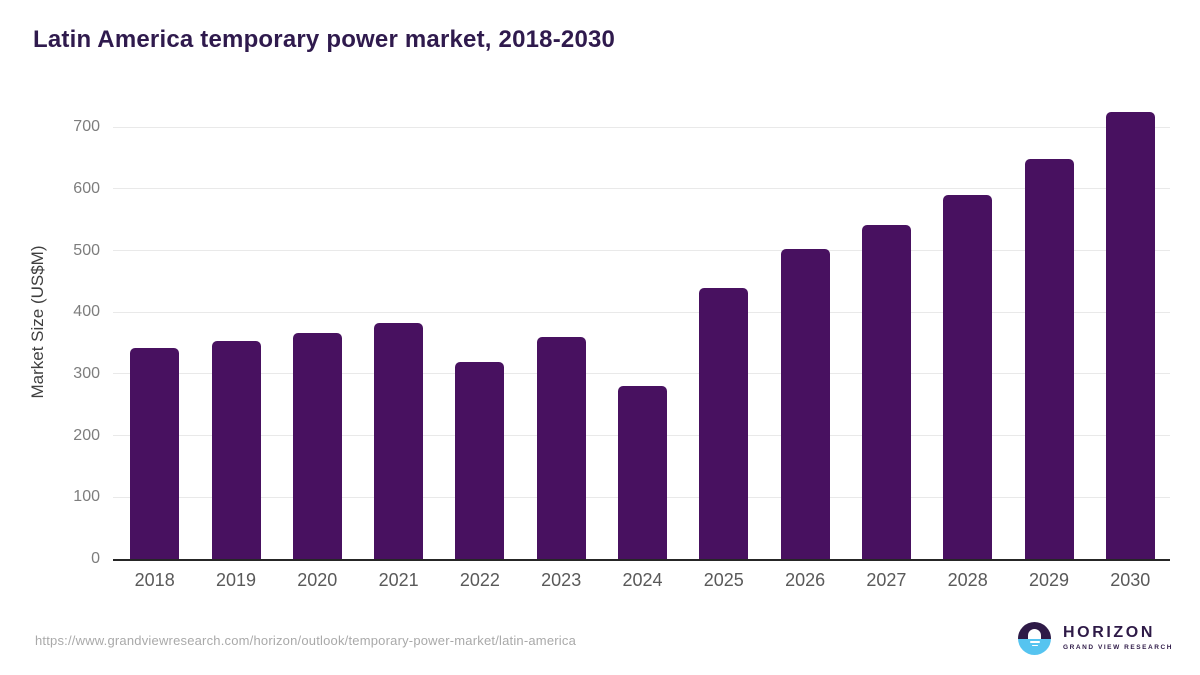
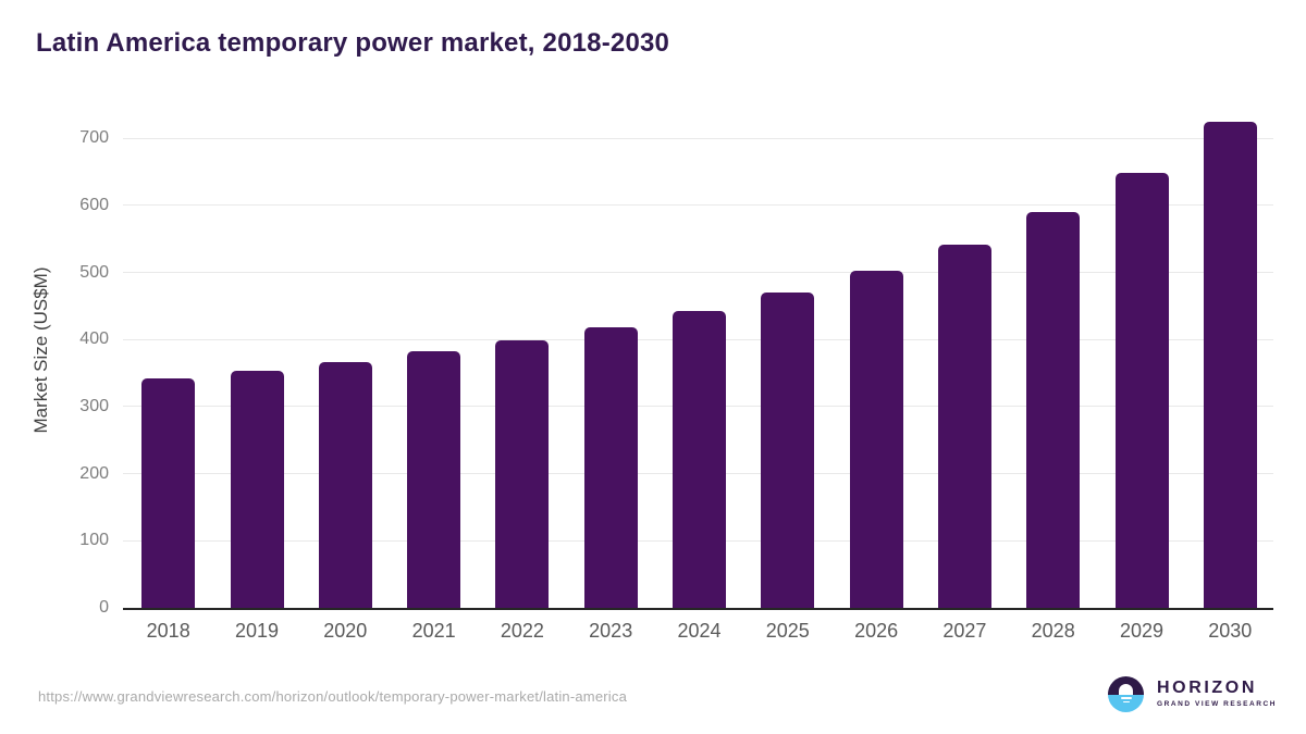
2022: 320 -> 400
2023: 360 -> 420
2024: 280 -> 440
2025: 440 -> 470
